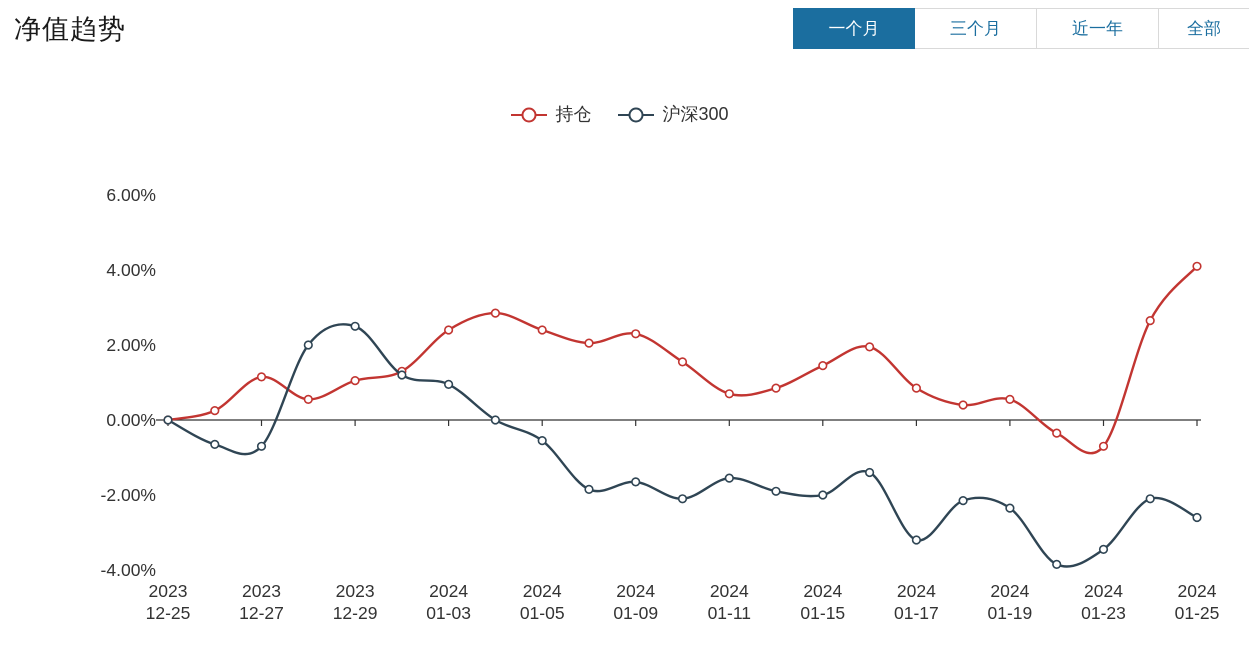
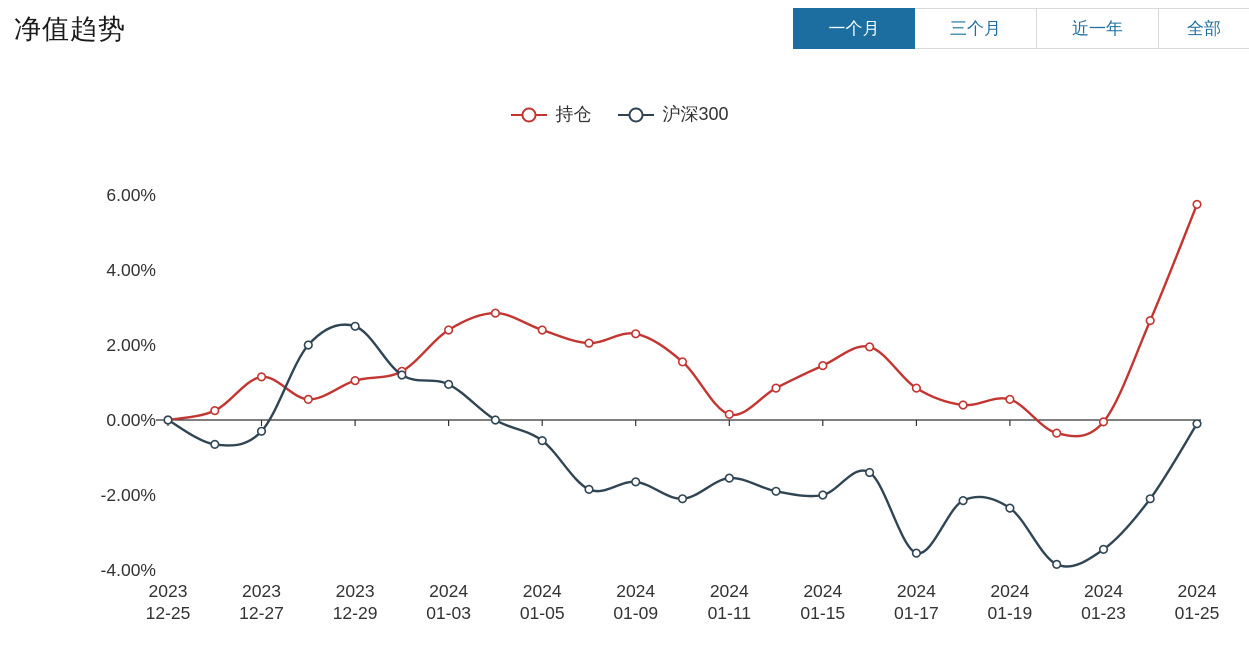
沪深300/2023 12-27: -0.7% -> -0.3%
持仓/2024 01-11: 0.7% -> 0.1%
沪深300/2024 01-17: -3.2% -> -3.5%
持仓/2024 01-23: -0.7% -> -0.1%
持仓/2024 01-25: 4.1% -> 5.8%
沪深300/2024 01-25: -2.6% -> -0.1%
